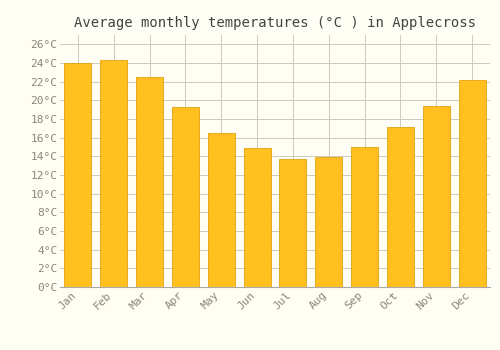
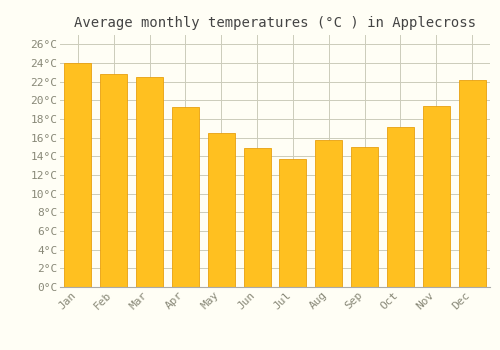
Feb: 24.3°C -> 22.8°C
Aug: 13.9°C -> 15.8°C
